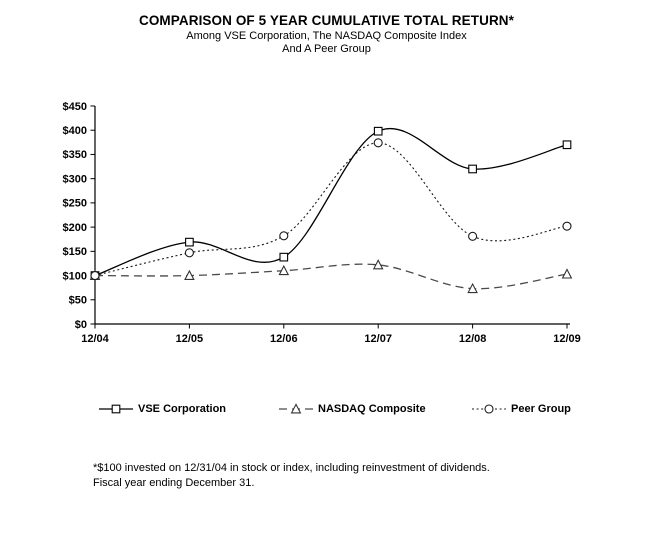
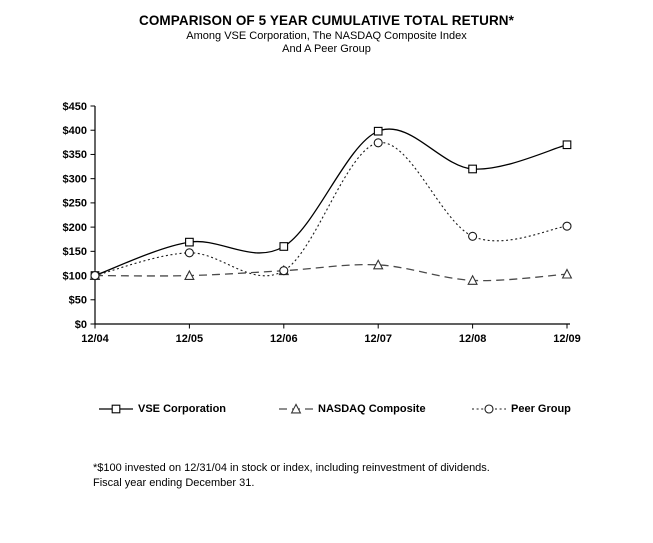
VSE Corporation/12/06: $140 -> $160
Peer Group/12/06: $180 -> $110
NASDAQ Composite/12/08: $70 -> $90
